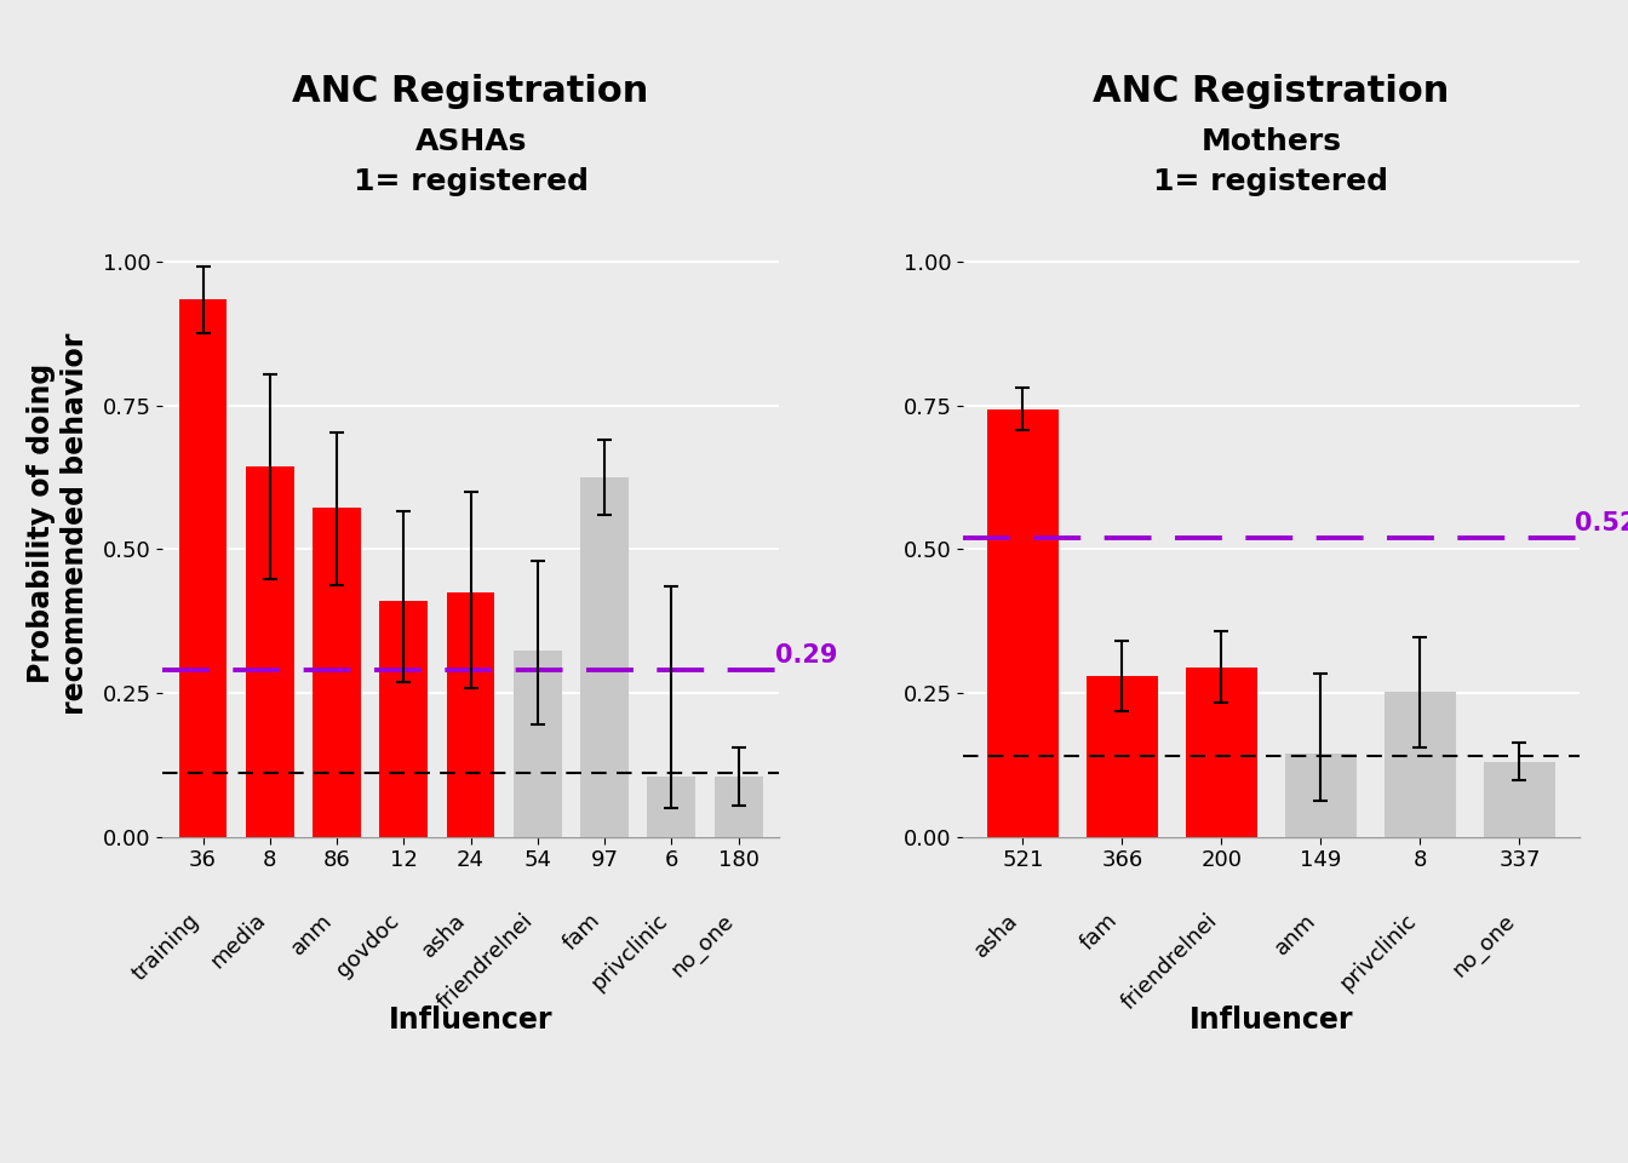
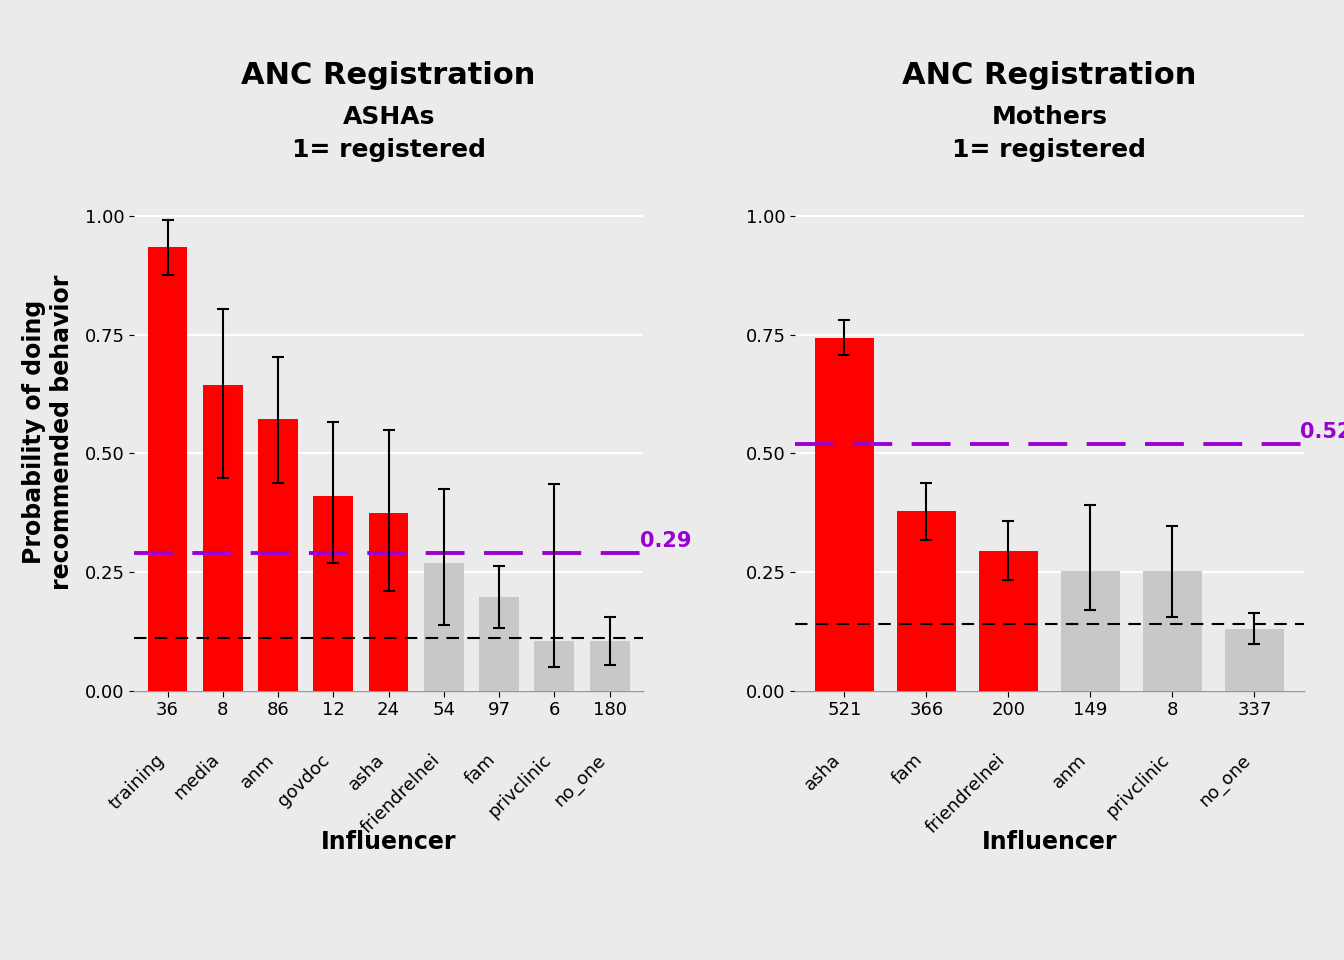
24: 0.425 -> 0.375
54: 0.325 -> 0.270
97: 0.625 -> 0.198
366: 0.280 -> 0.378
149: 0.145 -> 0.252
